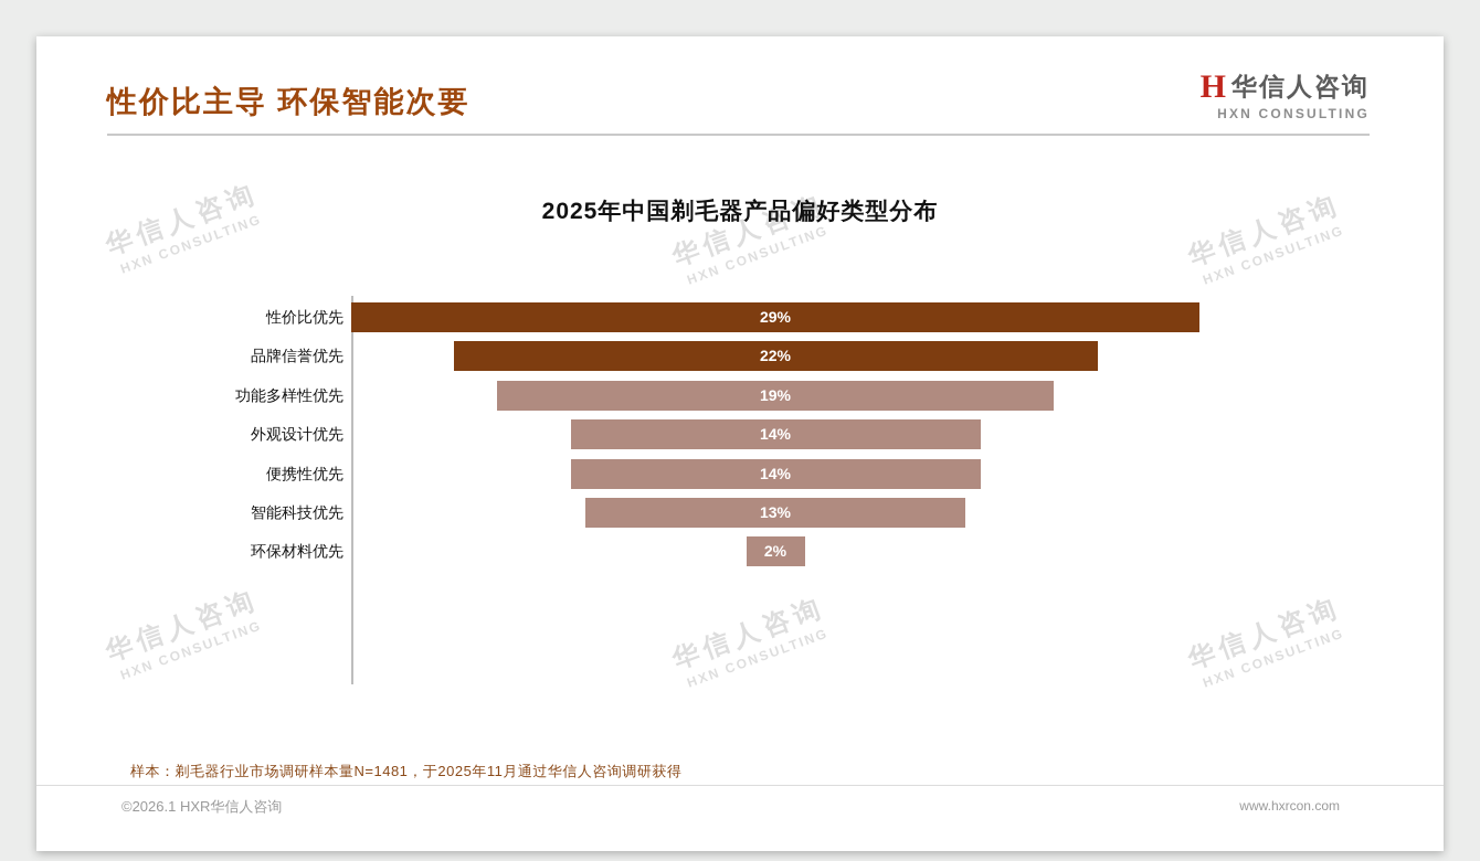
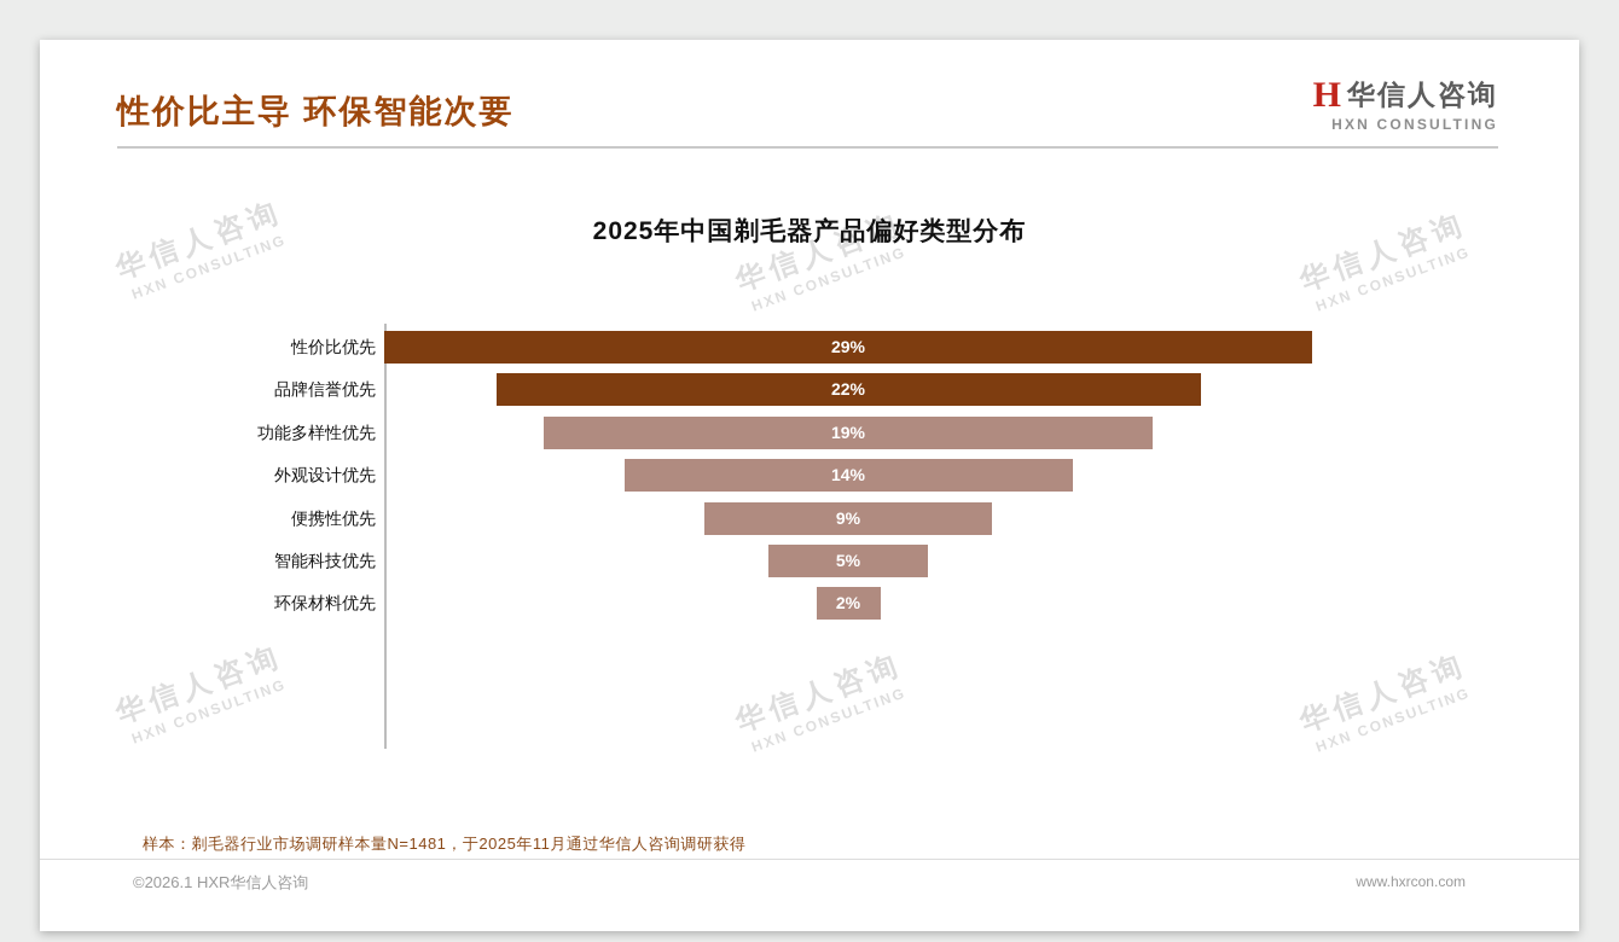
便携性优先: 14% -> 9%
智能科技优先: 13% -> 5%
